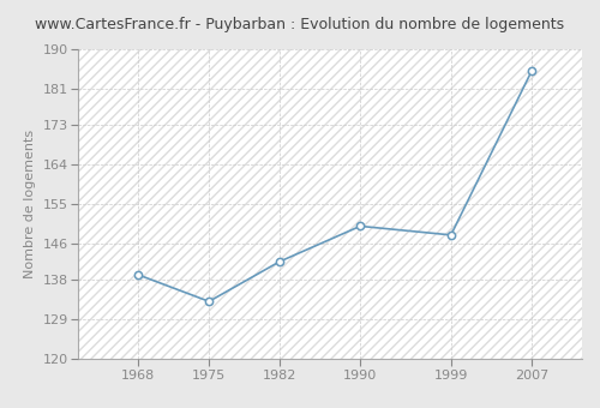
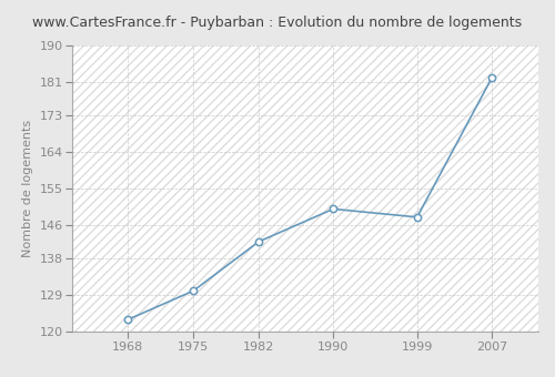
1968: 139 -> 123
1975: 133 -> 130
2007: 185 -> 182
